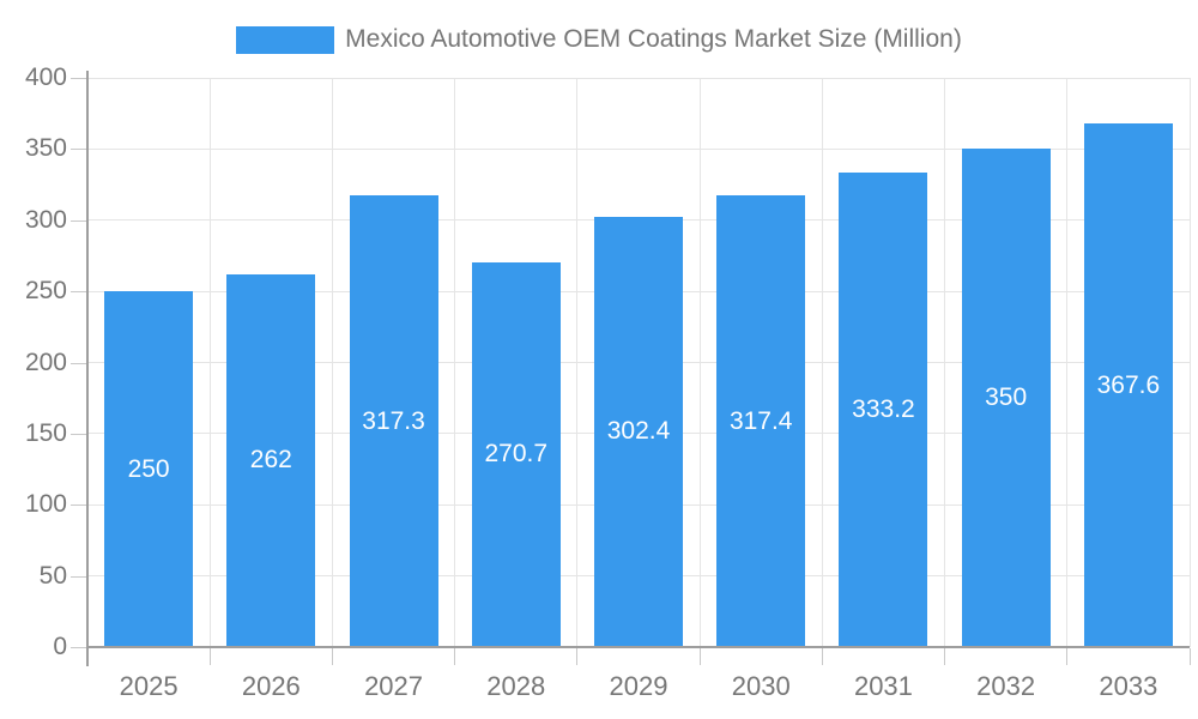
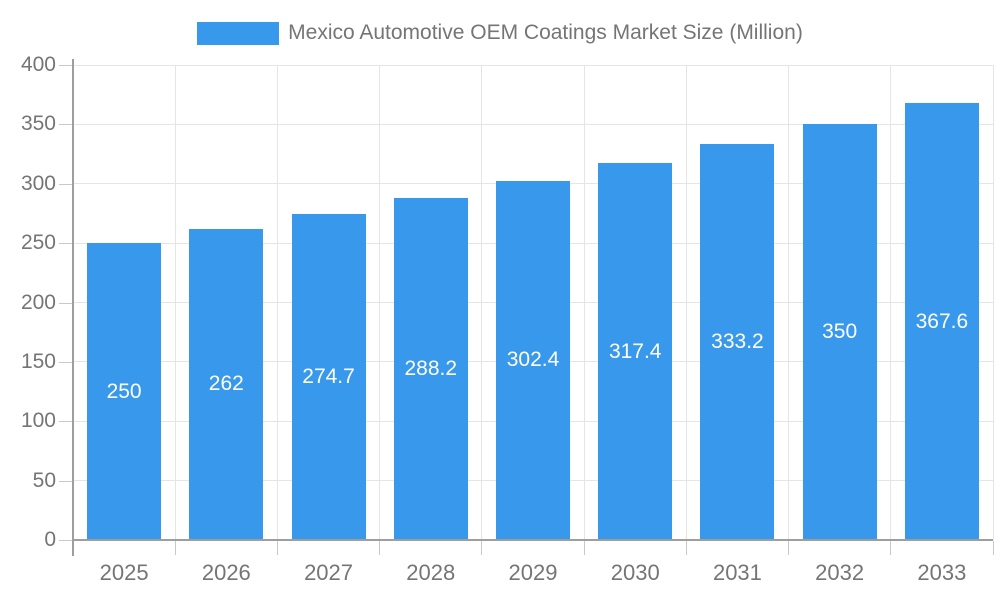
2027: 317.3 -> 274.7
2028: 270.7 -> 288.2
